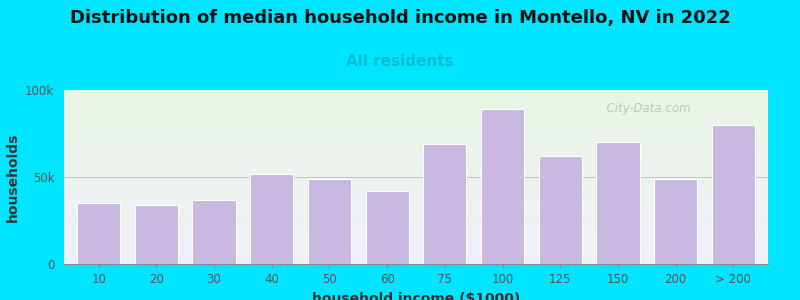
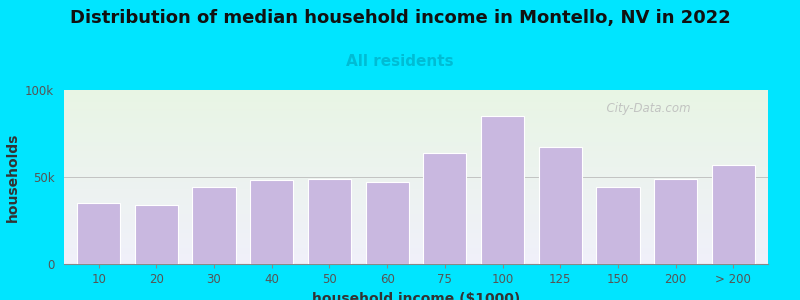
30: 37k -> 44k
40: 52k -> 48k
60: 42k -> 47k
75: 69k -> 64k
100: 89k -> 85k
125: 62k -> 67k
150: 70k -> 44k
> 200: 80k -> 57k
